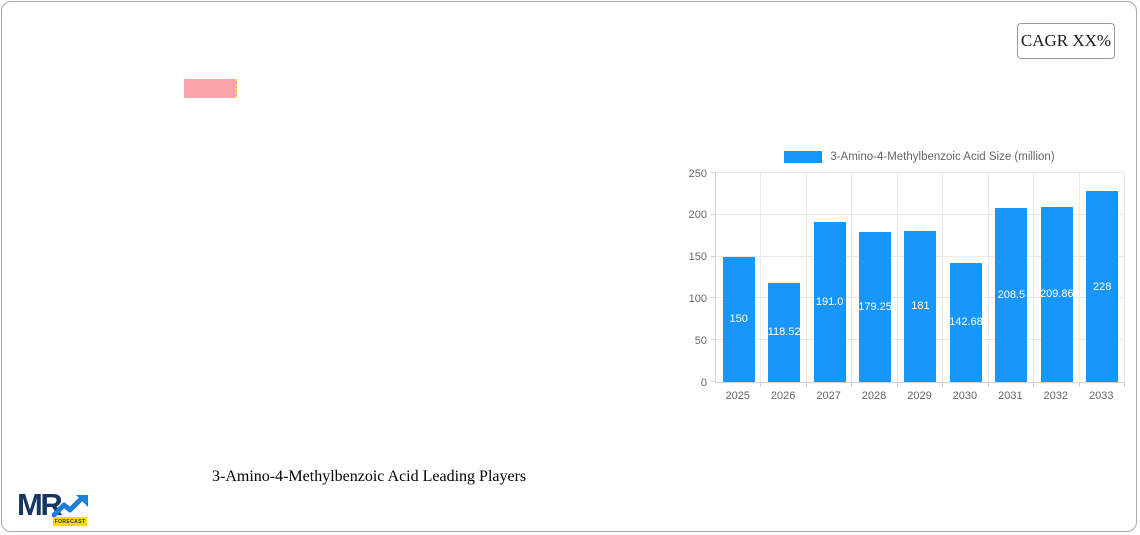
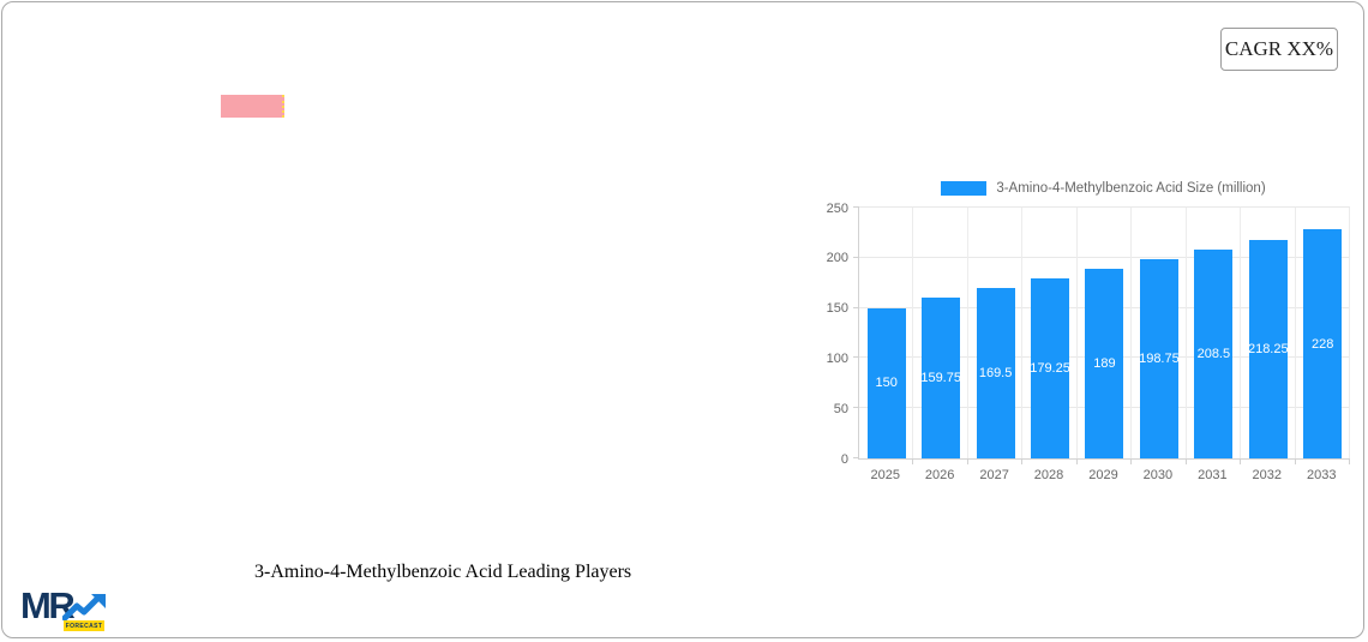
2026: 118.52 -> 159.75
2027: 191.0 -> 169.5
2029: 181 -> 189
2030: 142.68 -> 198.75
2032: 209.86 -> 218.25
